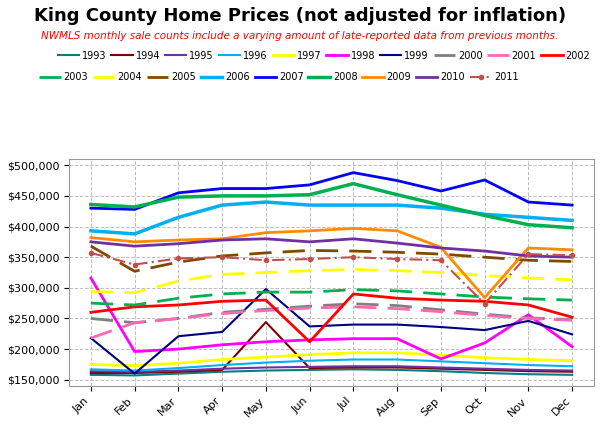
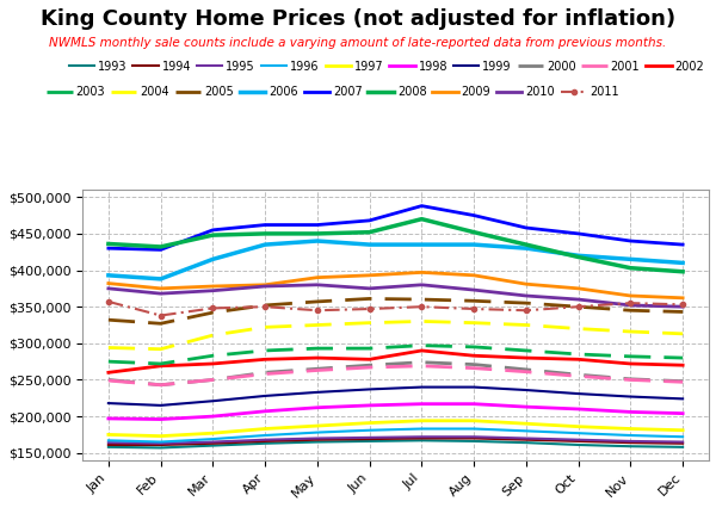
1998/Jan: $316,000 -> $197,000
2001/Jan: $218,000 -> $249,000
2005/Jan: $368,000 -> $332,000
1999/Feb: $160,000 -> $215,000
1994/May: $244,000 -> $168,000
1999/May: $298,000 -> $233,000
2002/Jun: $212,000 -> $278,000
1998/Sep: $184,000 -> $213,000
2009/Sep: $366,000 -> $381,000
2007/Oct: $476,000 -> $450,000
2009/Oct: $284,000 -> $375,000
2011/Oct: $274,000 -> $350,000
1998/Nov: $256,000 -> $206,000
1999/Nov: $246,000 -> $227,000
2002/Dec: $252,000 -> $270,000
